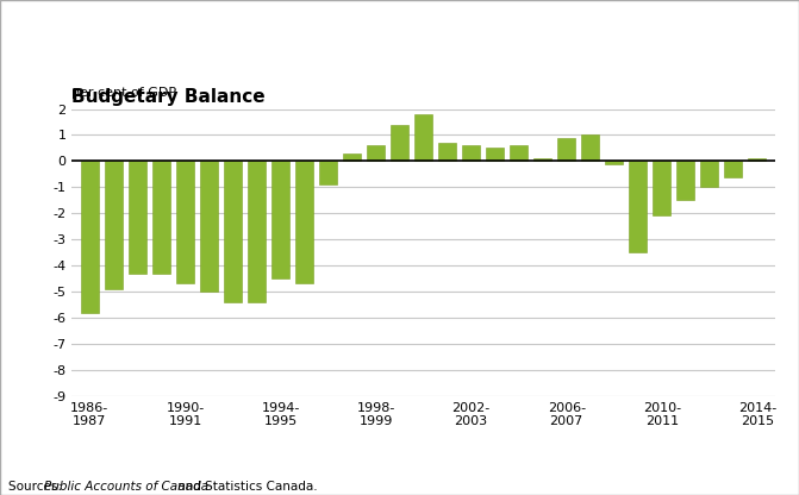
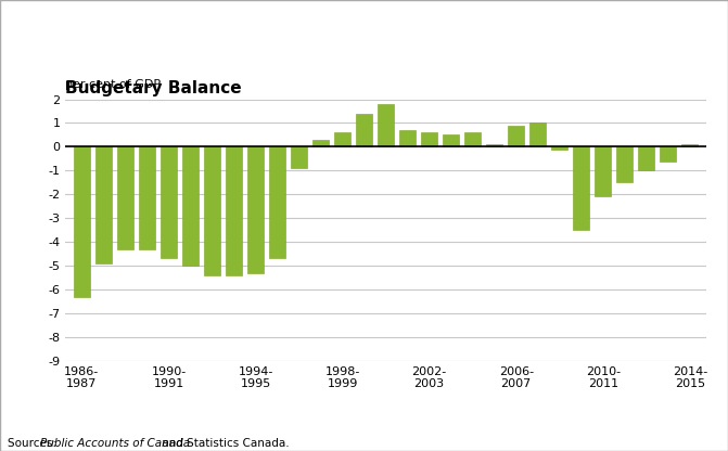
1986- 1987: -5.8 -> -6.3
1994- 1995: -4.5 -> -5.3
